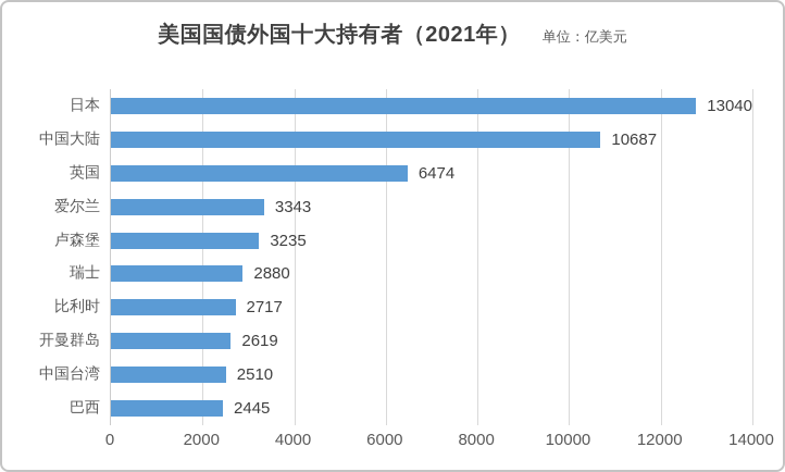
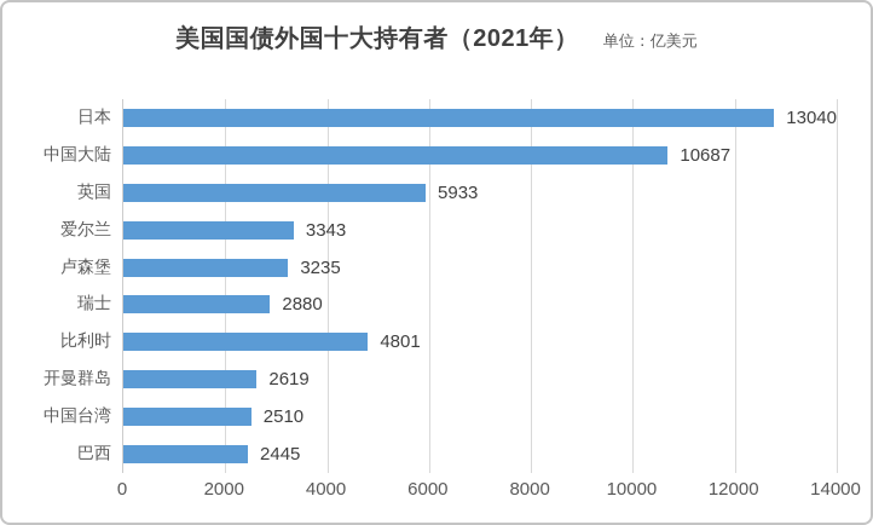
英国: 6474 -> 5933
比利时: 2717 -> 4801
